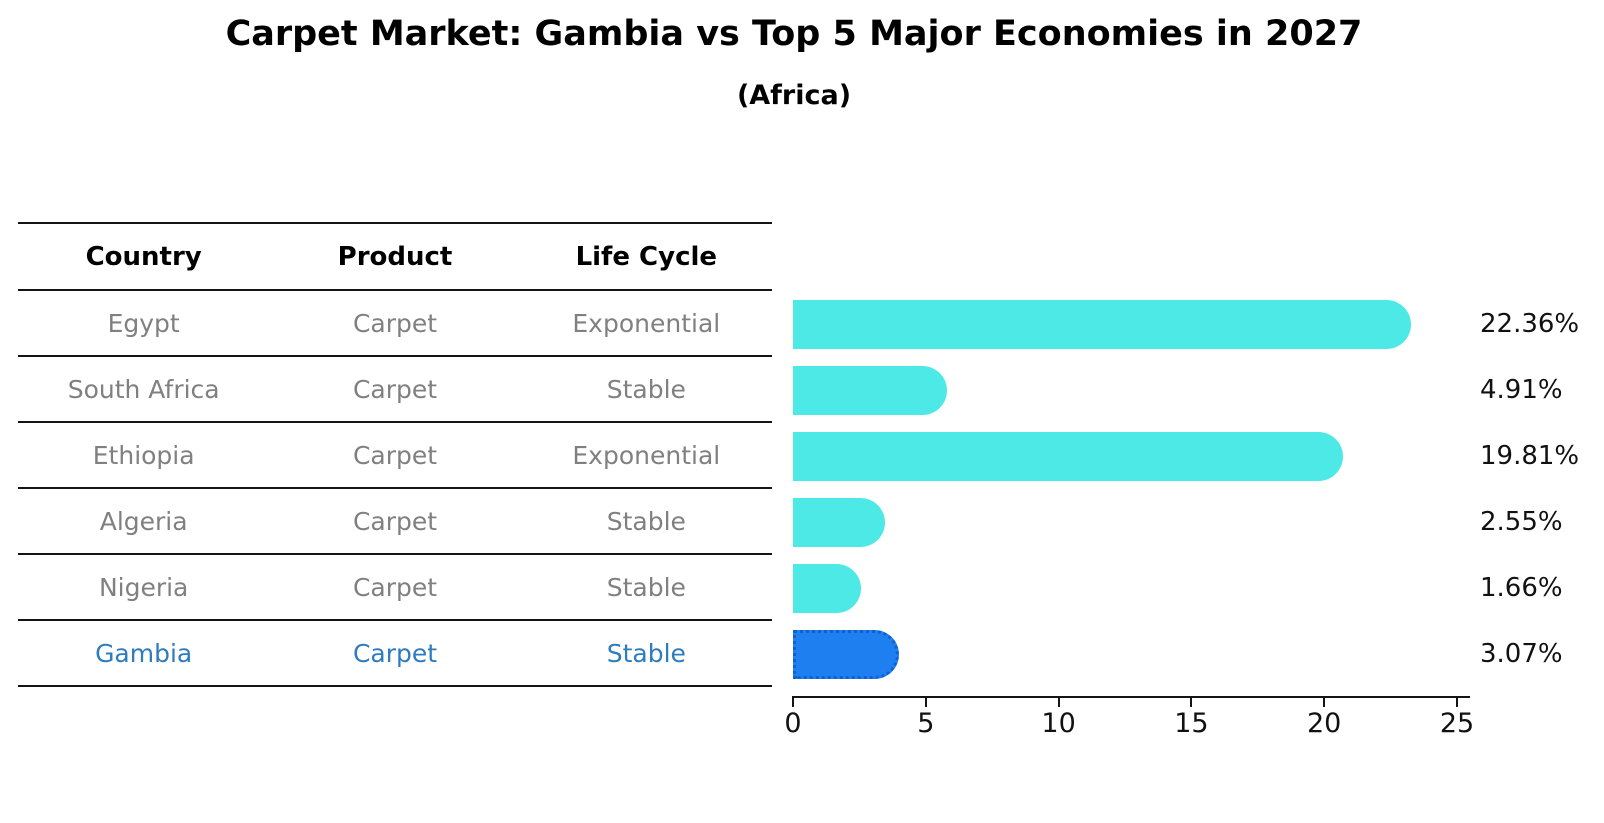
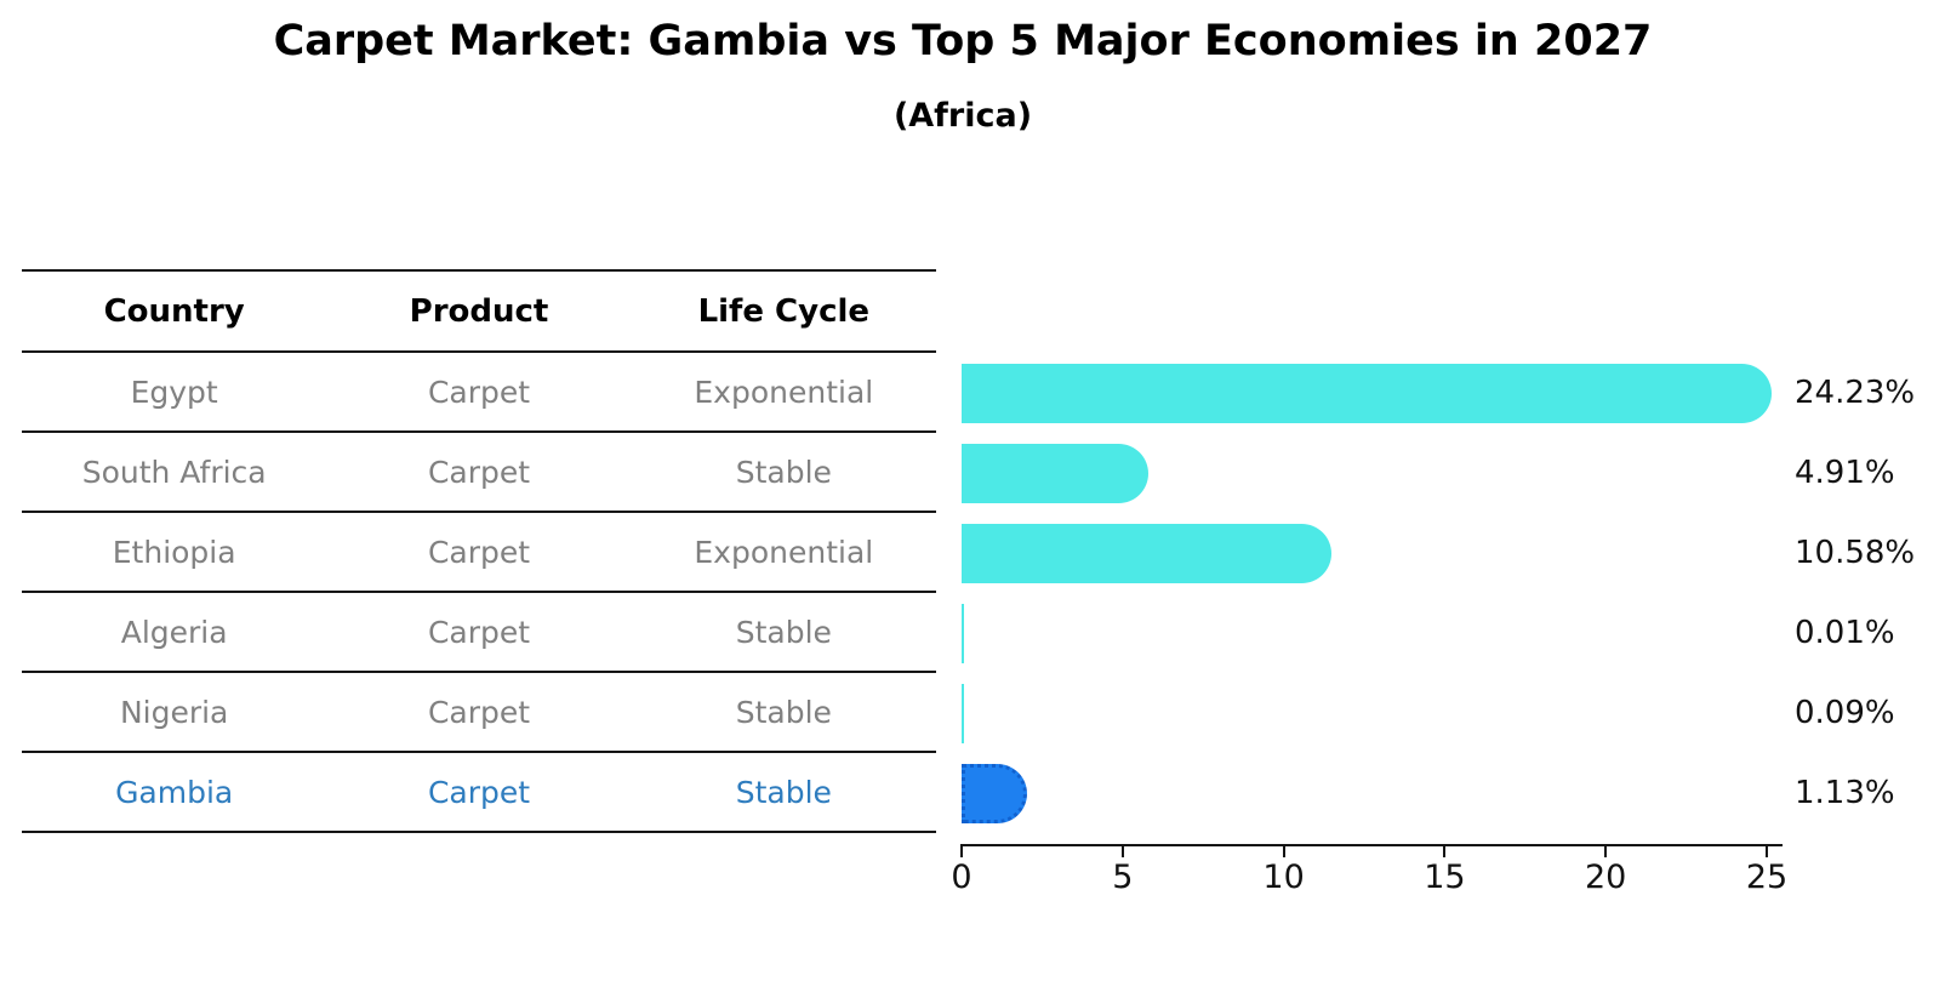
Egypt: 22.36% -> 24.23%
Ethiopia: 19.81% -> 10.58%
Algeria: 2.55% -> 0.01%
Nigeria: 1.66% -> 0.09%
Gambia: 3.07% -> 1.13%
